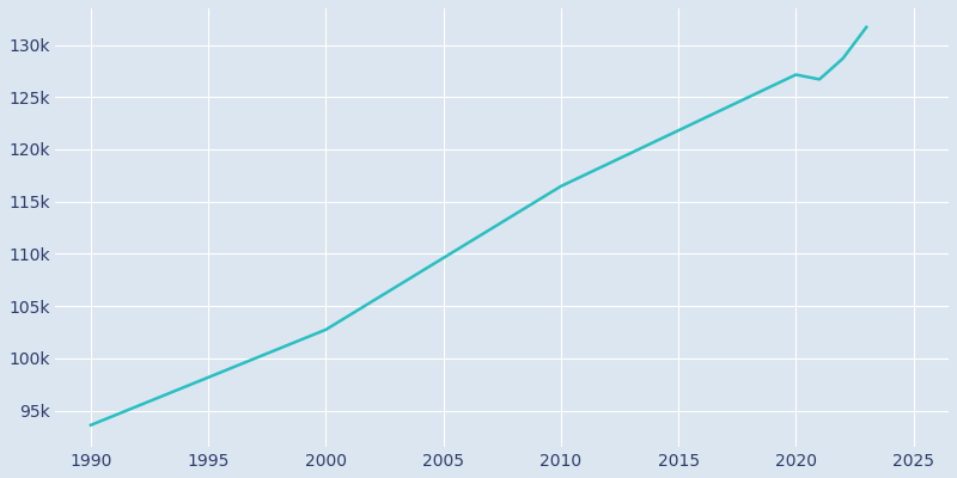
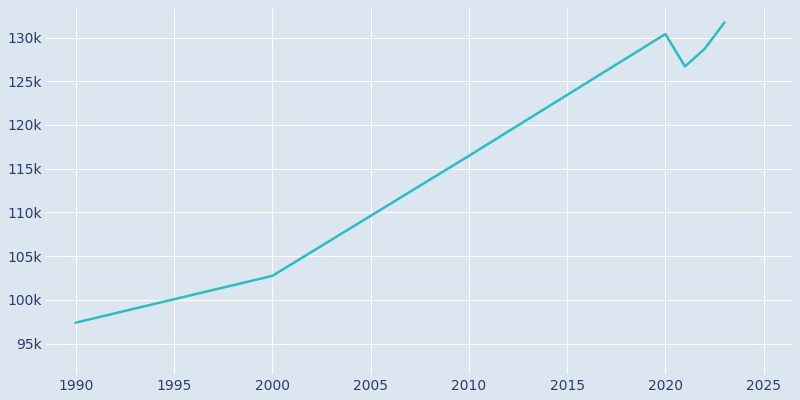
1990: 93.6k -> 97.4k
2020: 127.2k -> 130.4k
